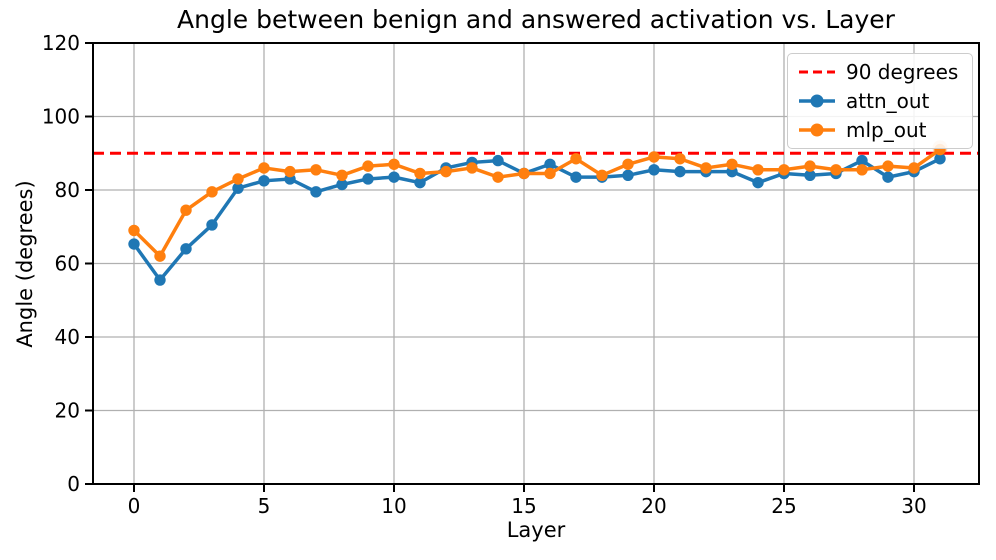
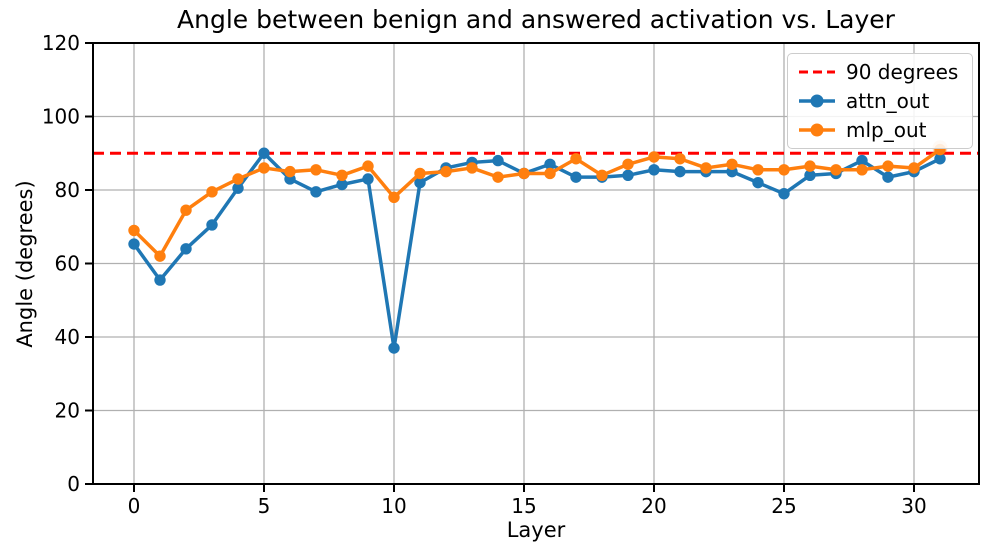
attn_out/5: 82 -> 90
attn_out/10: 84 -> 37
mlp_out/10: 87 -> 78
attn_out/25: 84 -> 79
